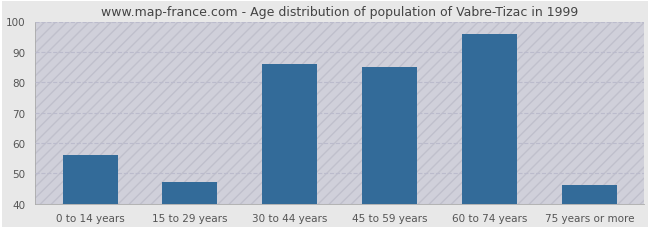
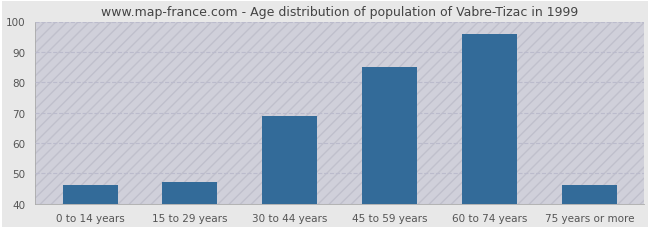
0 to 14 years: 56 -> 46
30 to 44 years: 86 -> 69
